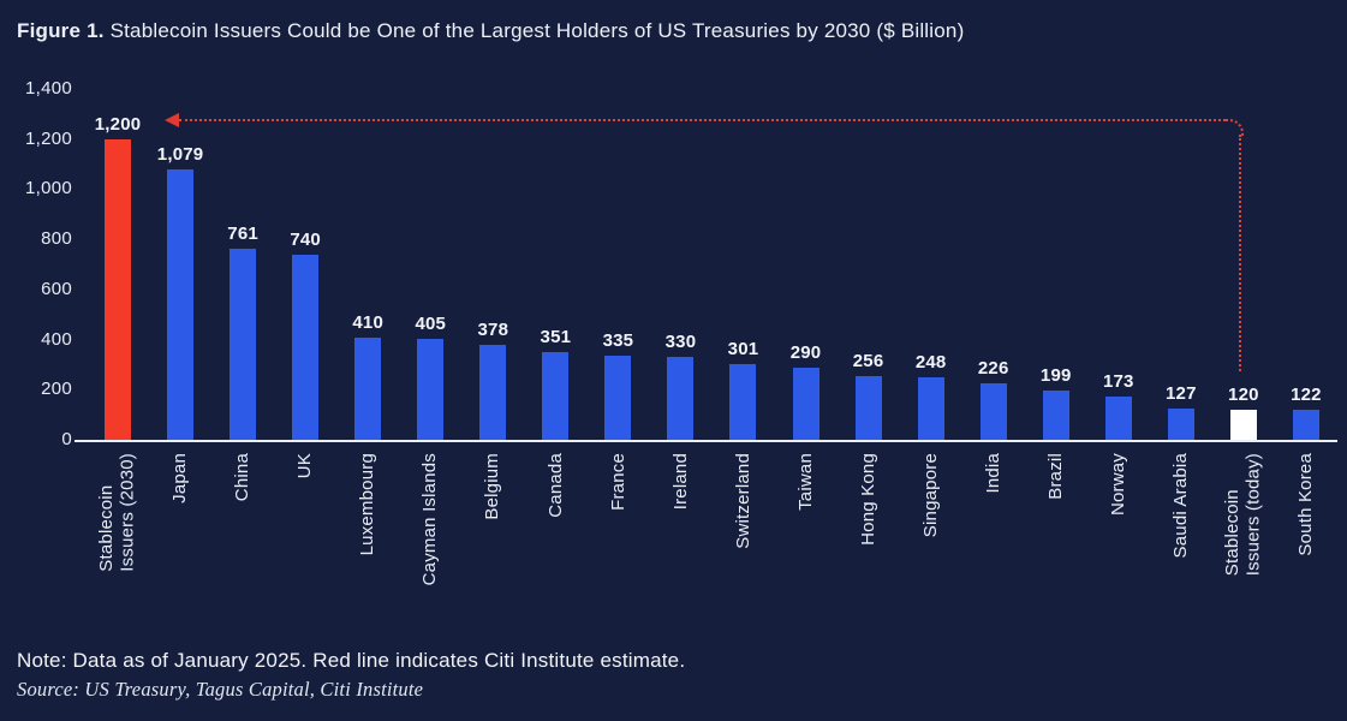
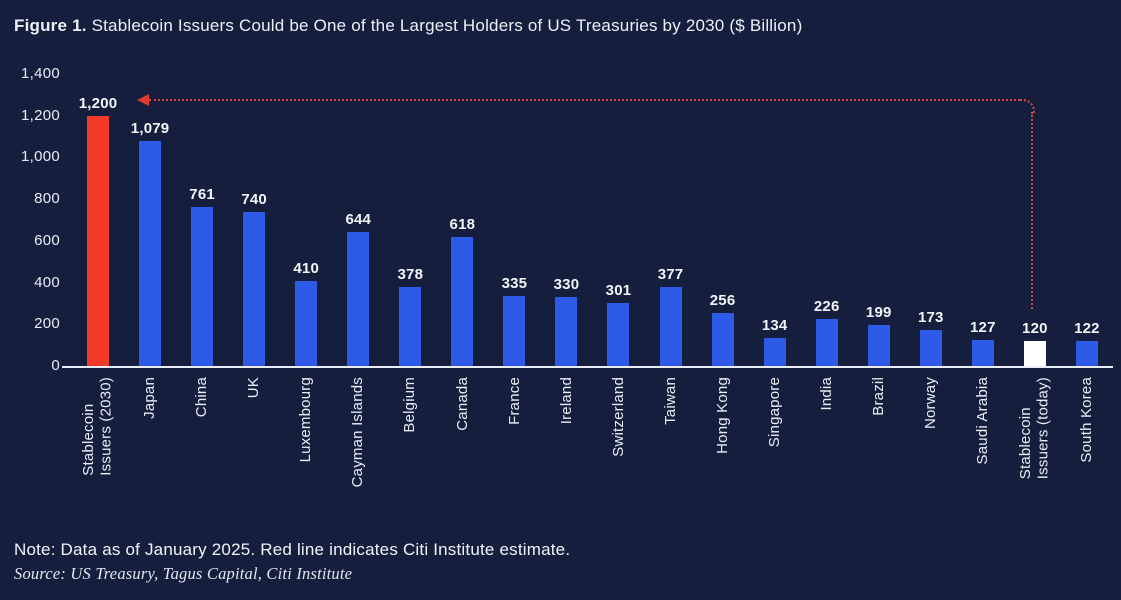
Cayman Islands: 405 -> 644
Canada: 351 -> 618
Taiwan: 290 -> 377
Singapore: 248 -> 134
